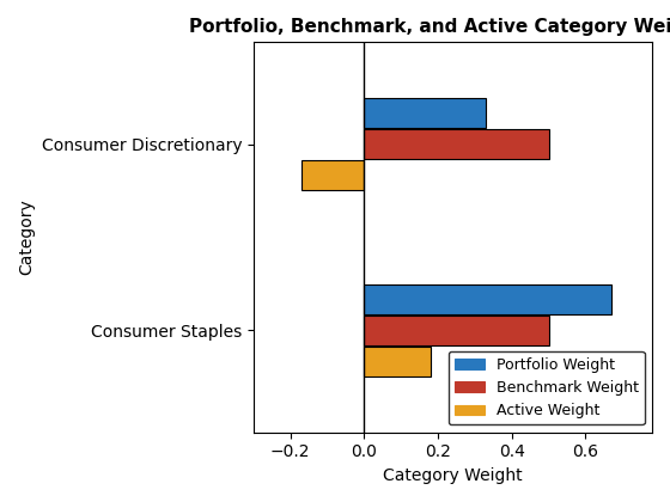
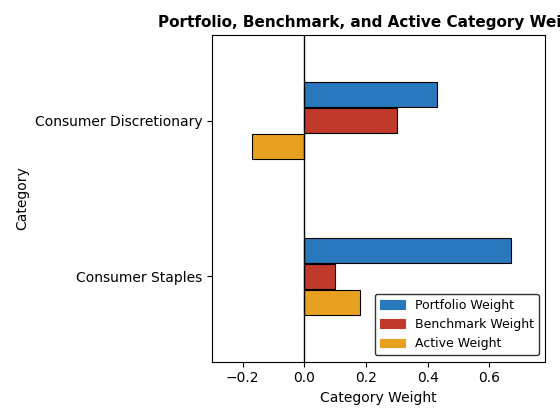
Portfolio Weight/Consumer Discretionary: 0.33 -> 0.43
Benchmark Weight/Consumer Discretionary: 0.5 -> 0.3
Benchmark Weight/Consumer Staples: 0.5 -> 0.1
